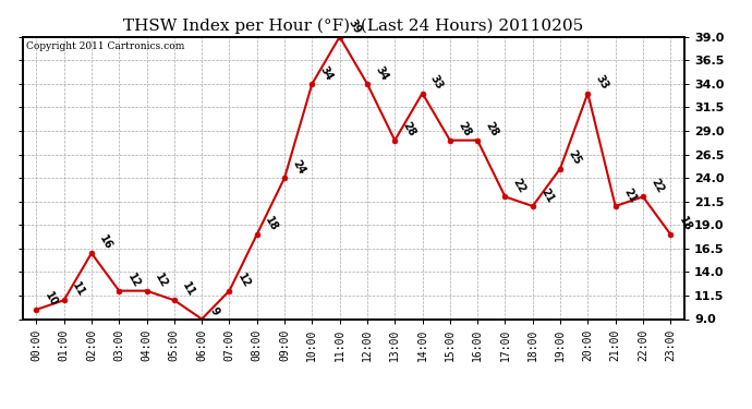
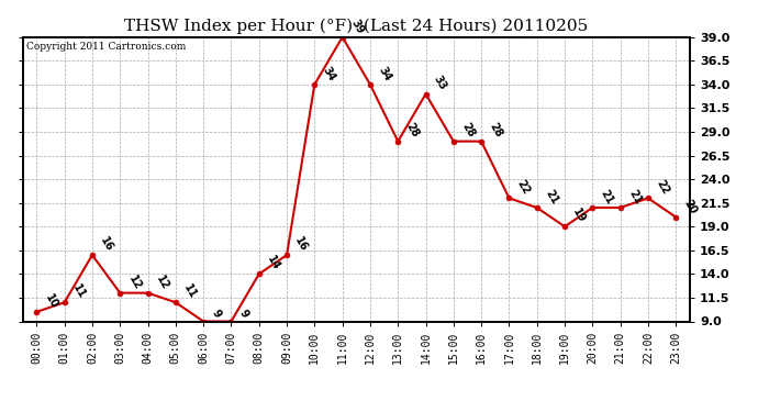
07:00: 12 -> 9
08:00: 18 -> 14
09:00: 24 -> 16
19:00: 25 -> 19
20:00: 33 -> 21
23:00: 18 -> 20
